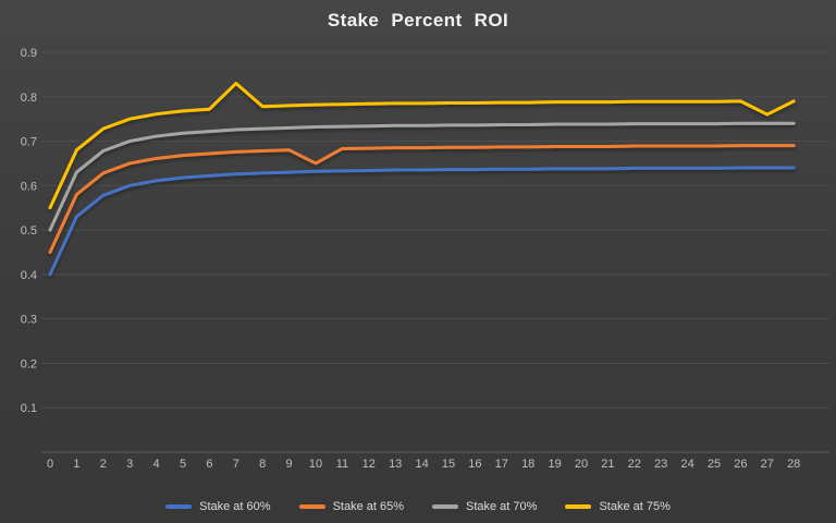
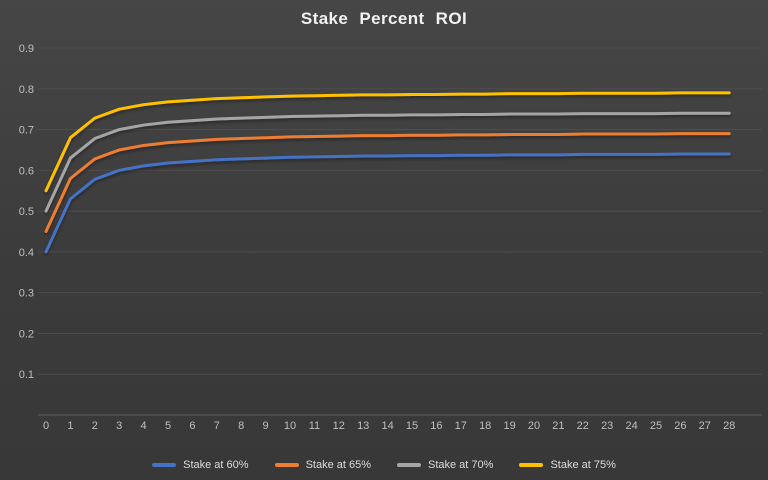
Stake at 75%/7: 0.83 -> 0.78
Stake at 65%/10: 0.65 -> 0.68
Stake at 75%/27: 0.76 -> 0.79
